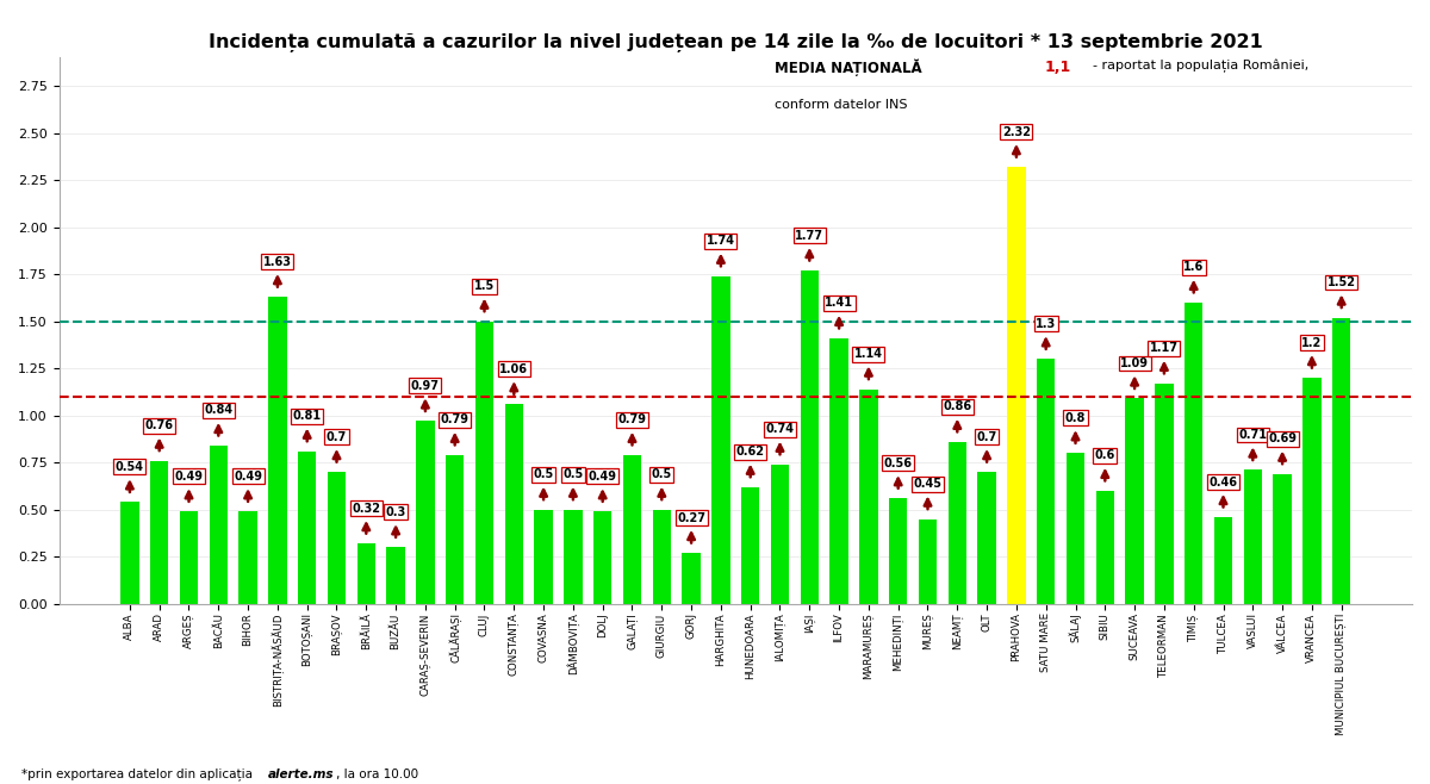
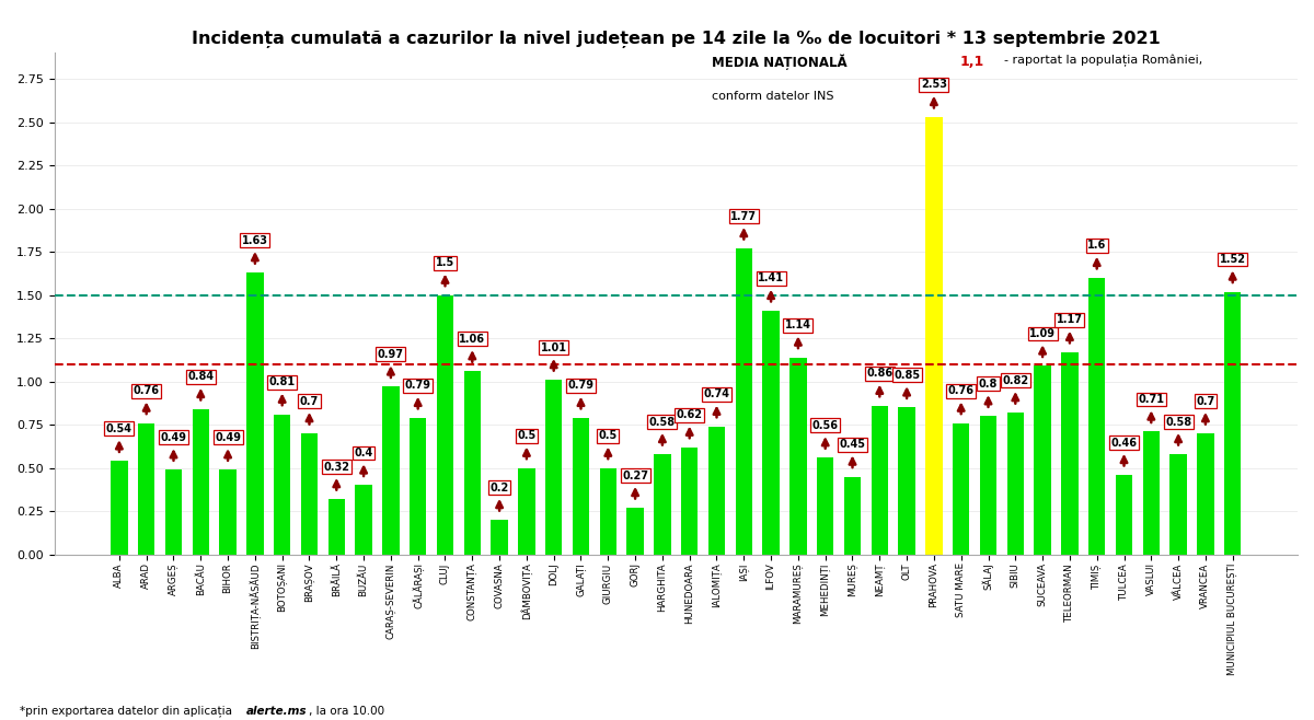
BUZĂU: 0.3 -> 0.4
COVASNA: 0.5 -> 0.2
DOLJ: 0.49 -> 1.01
HARGHITA: 1.74 -> 0.58
OLT: 0.7 -> 0.85
PRAHOVA: 2.32 -> 2.53
SATU MARE: 1.3 -> 0.76
SIBIU: 0.6 -> 0.82
VÂLCEA: 0.69 -> 0.58
VRANCEA: 1.2 -> 0.7
